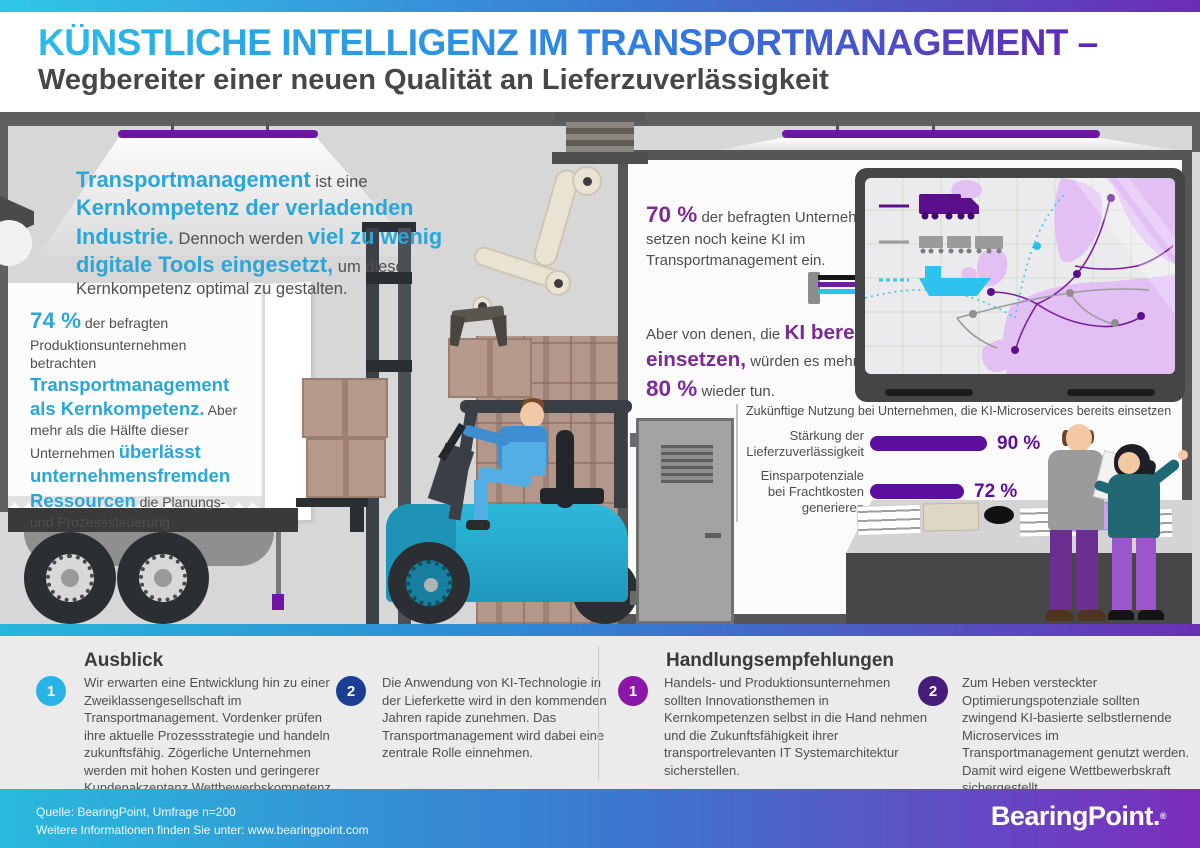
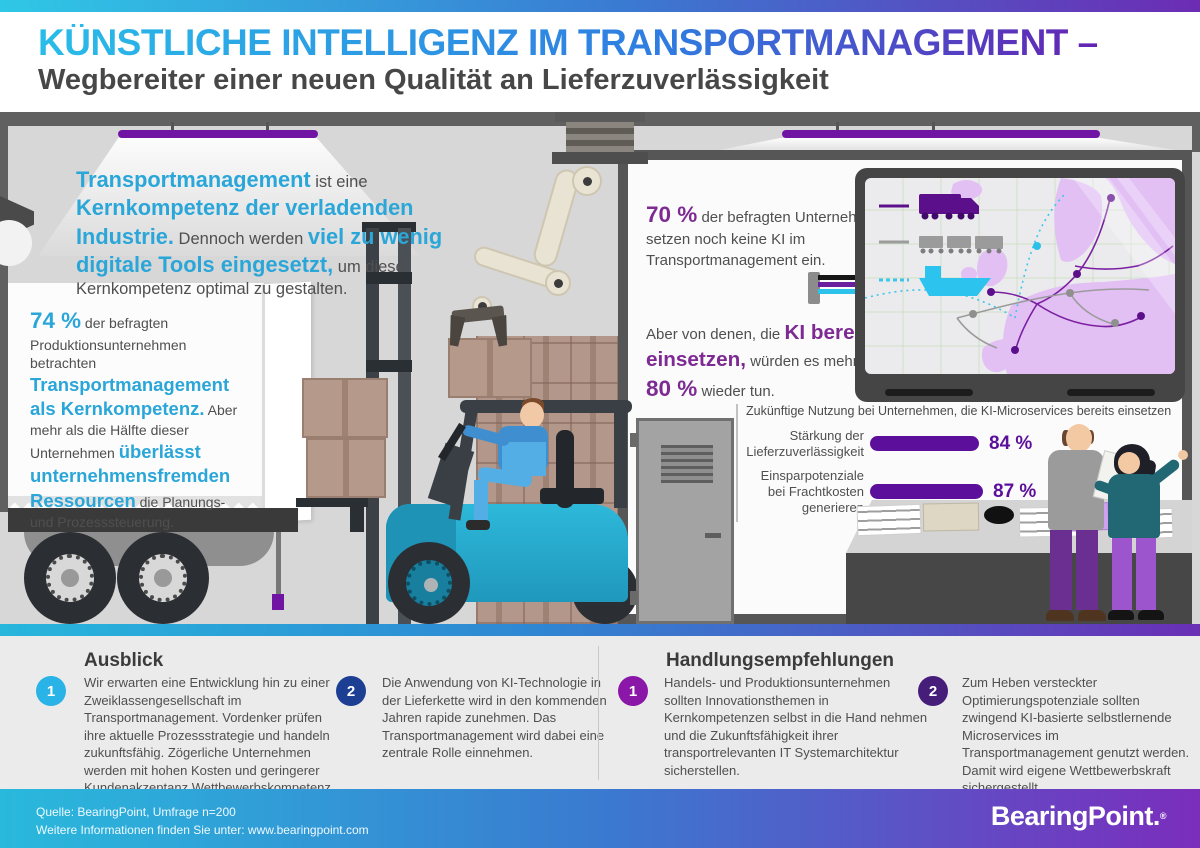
Stärkung der Lieferzuverlässigkeit: 90 -> 84
Einsparpotenziale bei Frachtkosten generieren: 72 -> 87
